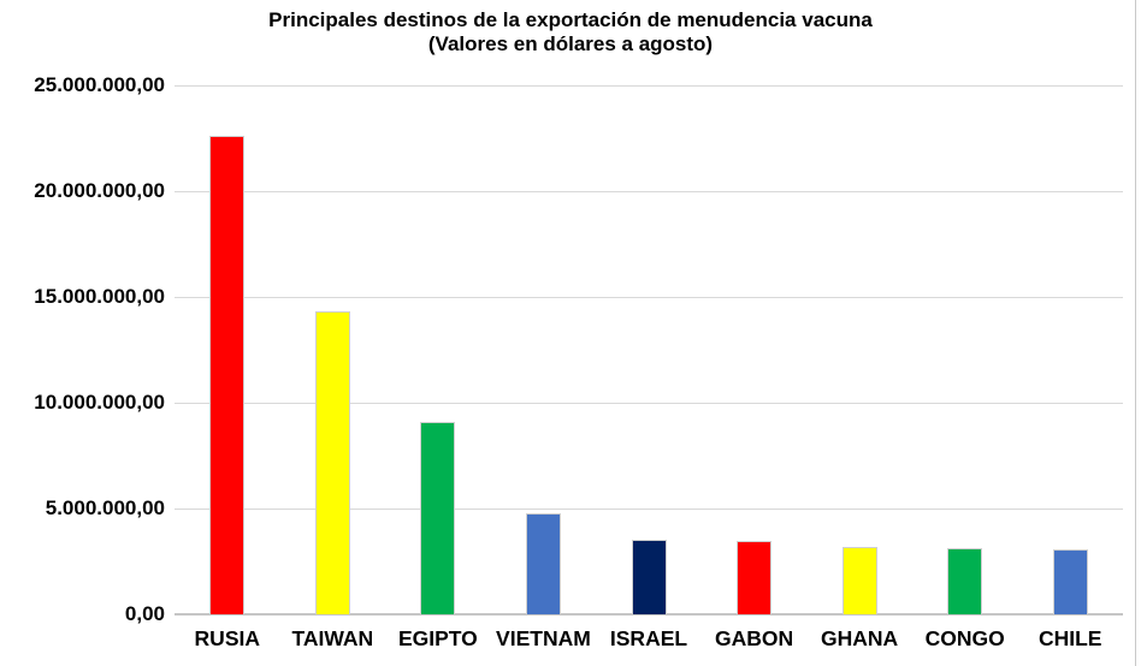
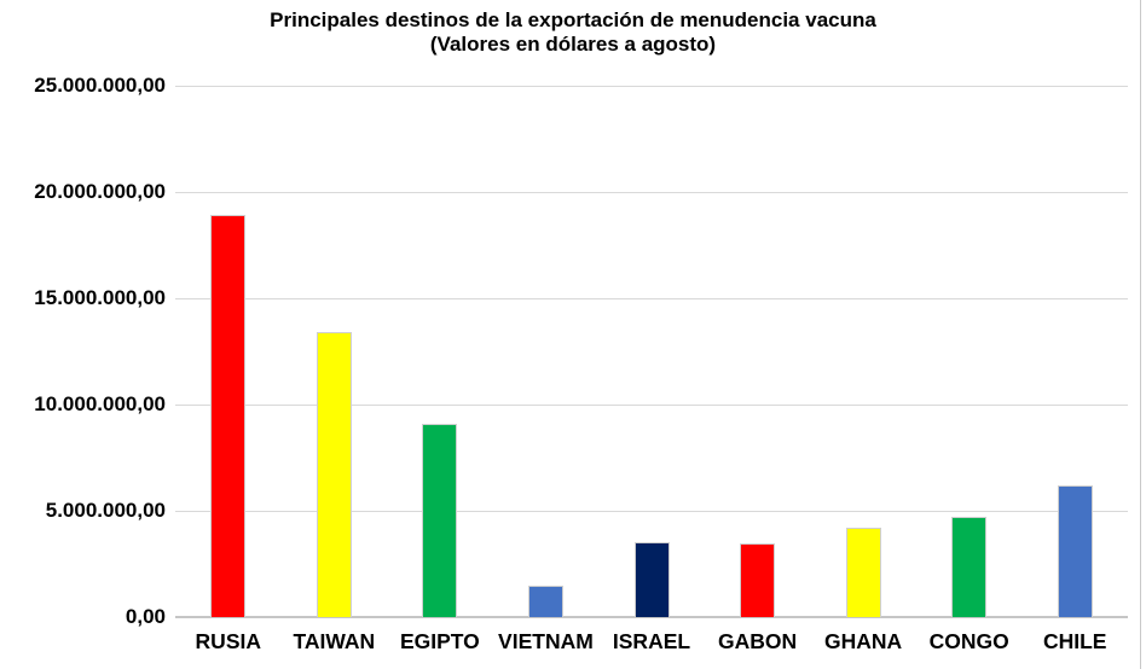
RUSIA: 22600000 -> 18900000
TAIWAN: 14300000 -> 13400000
VIETNAM: 4800000 -> 1500000
GHANA: 3200000 -> 4200000
CONGO: 3100000 -> 4700000
CHILE: 3000000 -> 6200000
